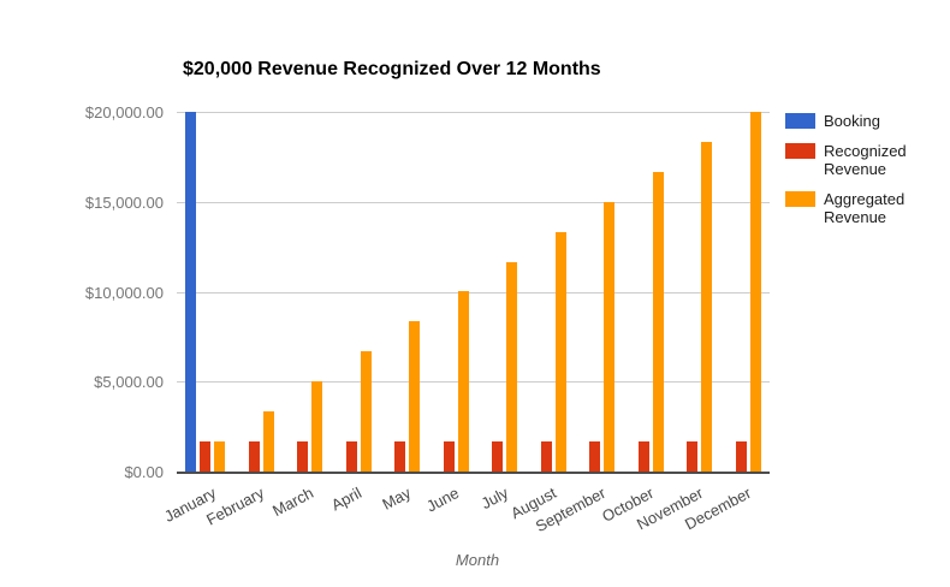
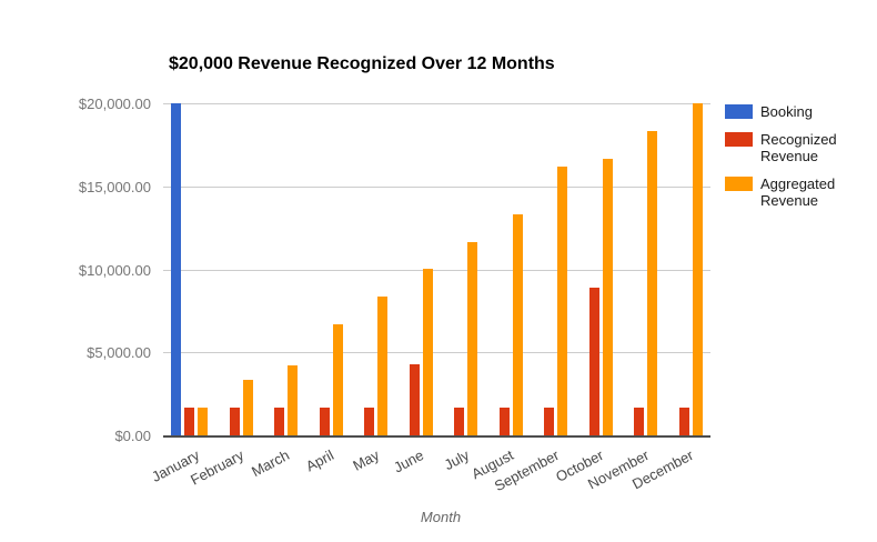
Aggregated Revenue/March: $5000 -> $4200
Recognized Revenue/June: $1700 -> $4300
Aggregated Revenue/September: $15000 -> $16200
Recognized Revenue/October: $1700 -> $8900
